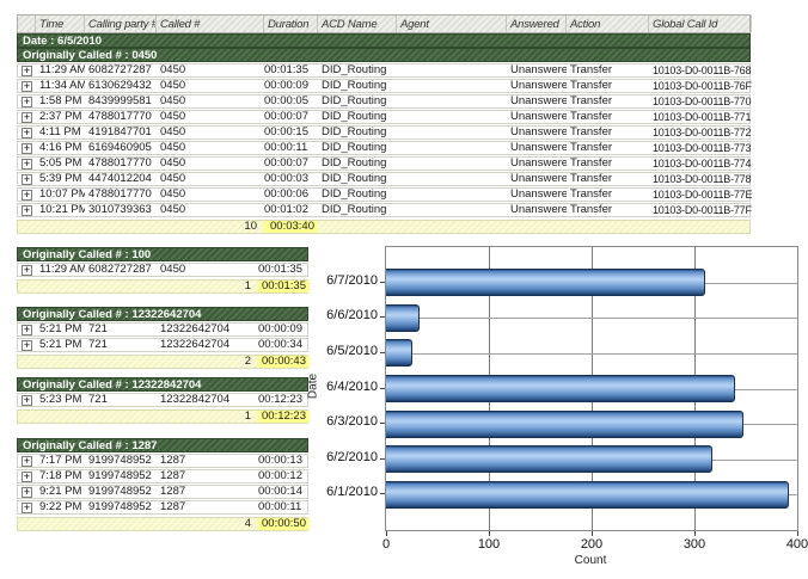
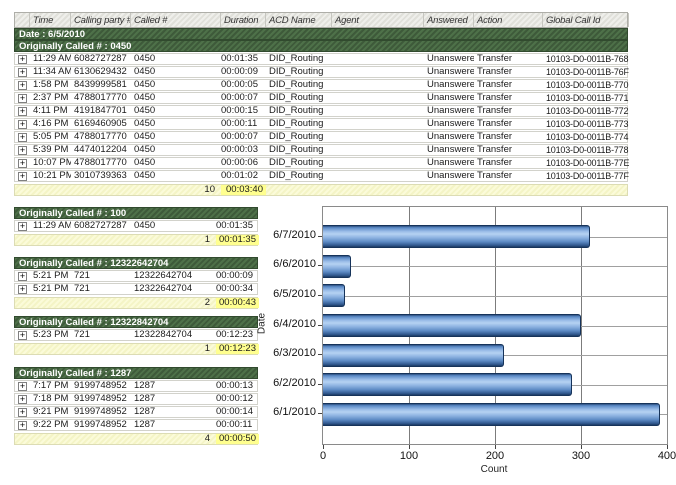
6/4/2010: 340 -> 300
6/3/2010: 350 -> 210
6/2/2010: 320 -> 290
